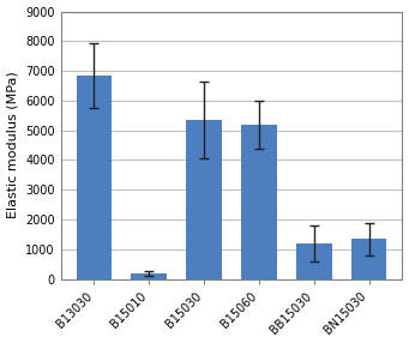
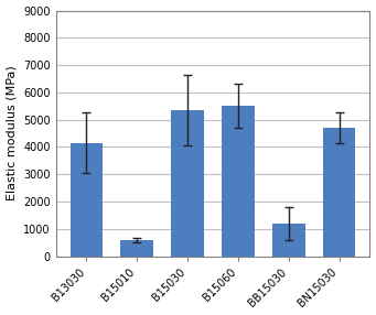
B13030: 6850 -> 4150
B15010: 200 -> 600
B15060: 5200 -> 5500
BN15030: 1350 -> 4700
